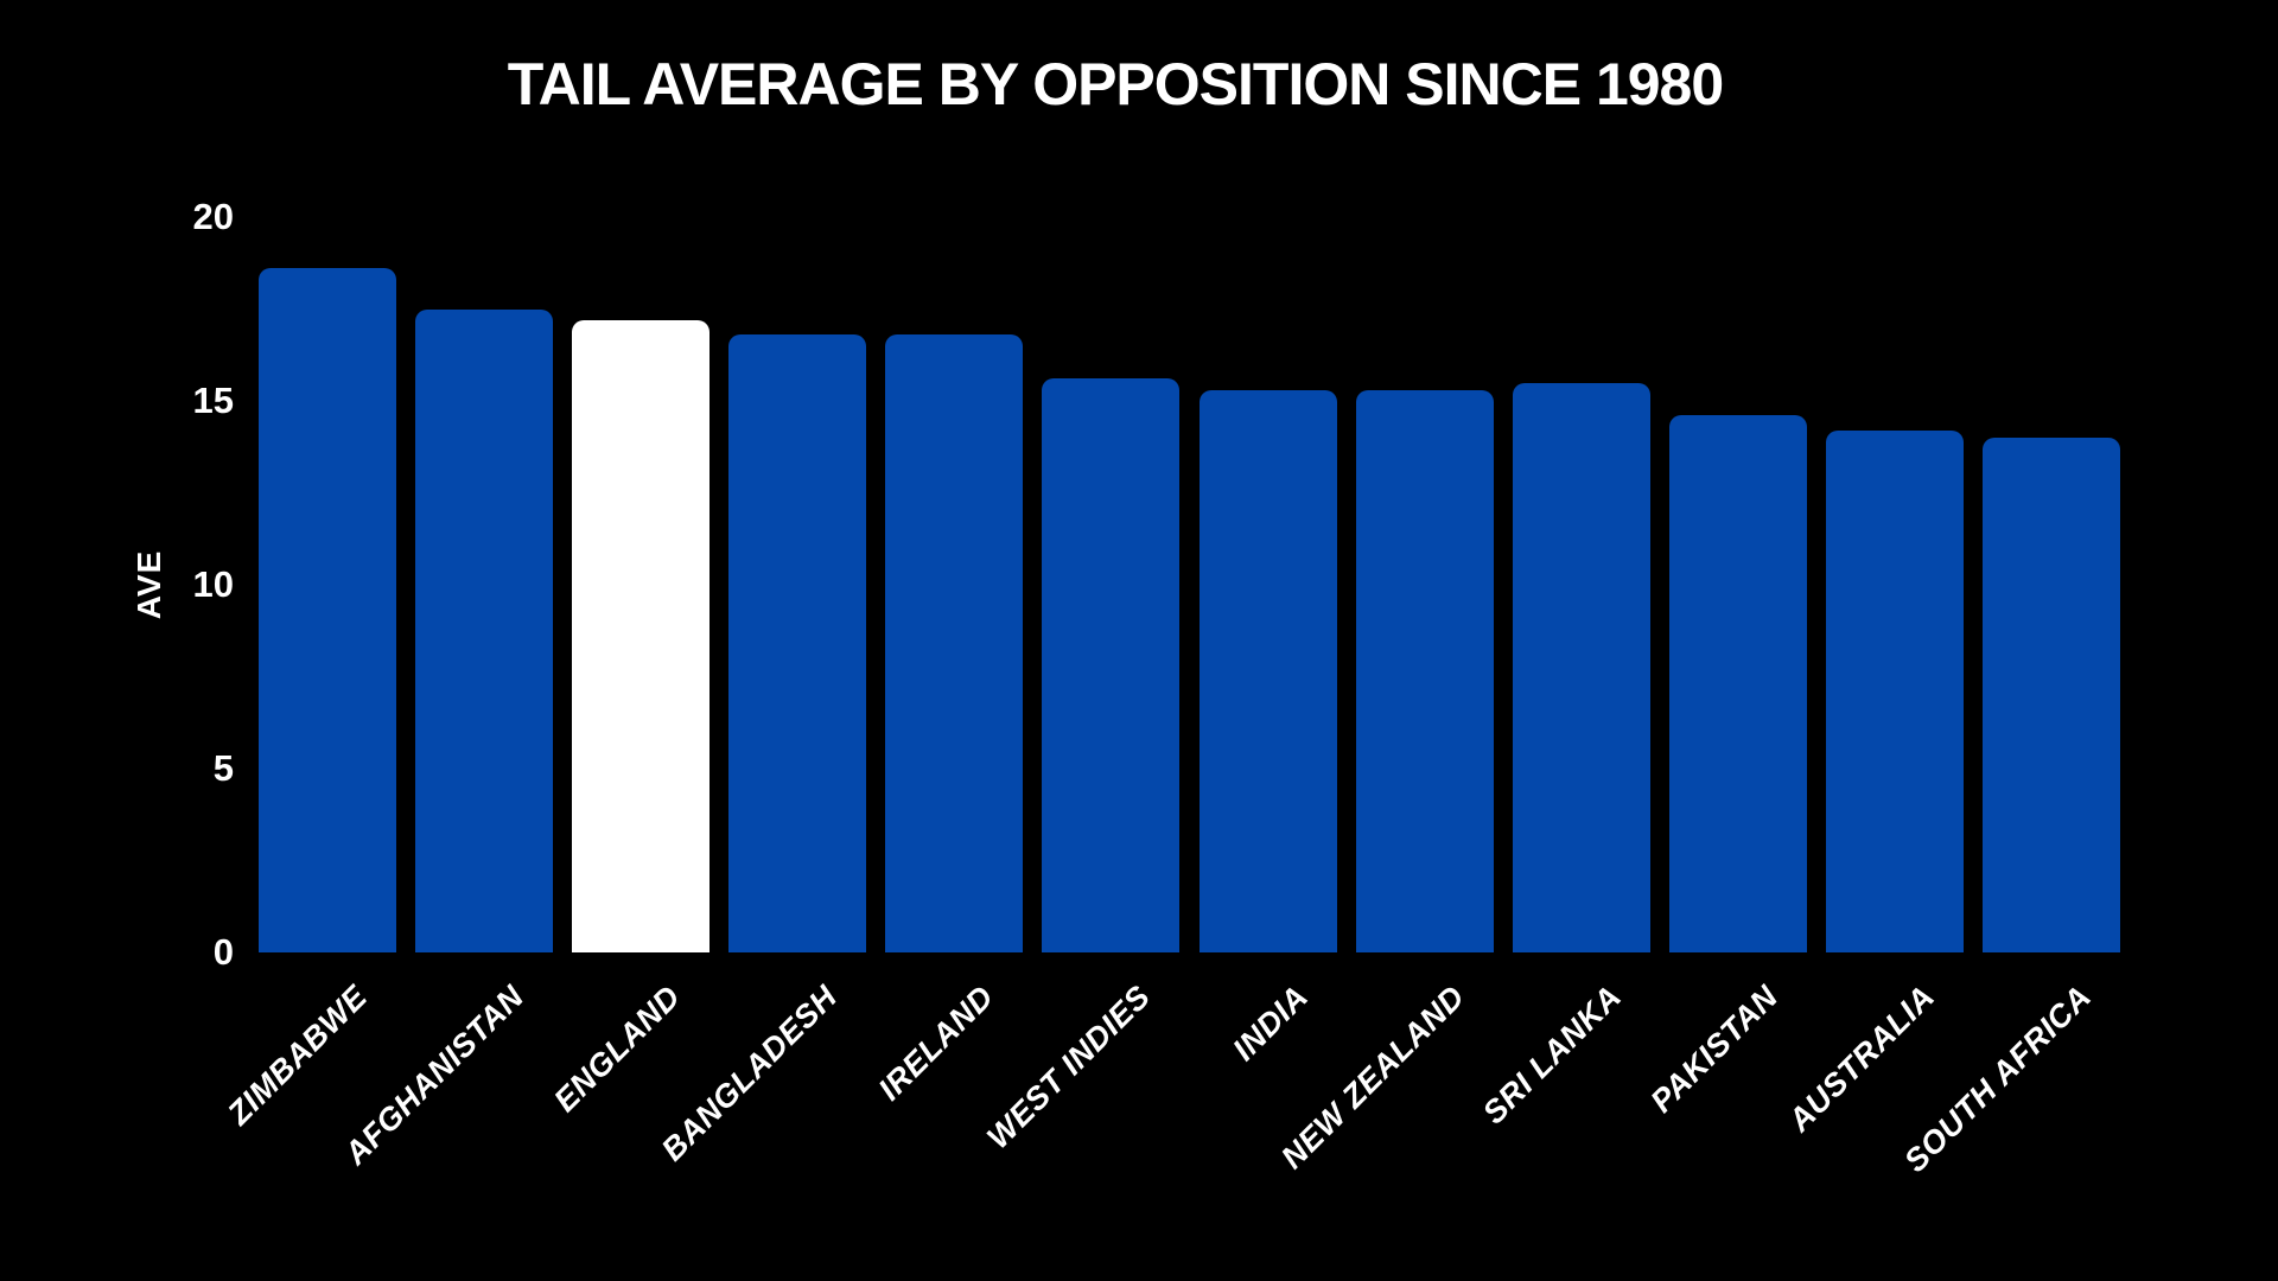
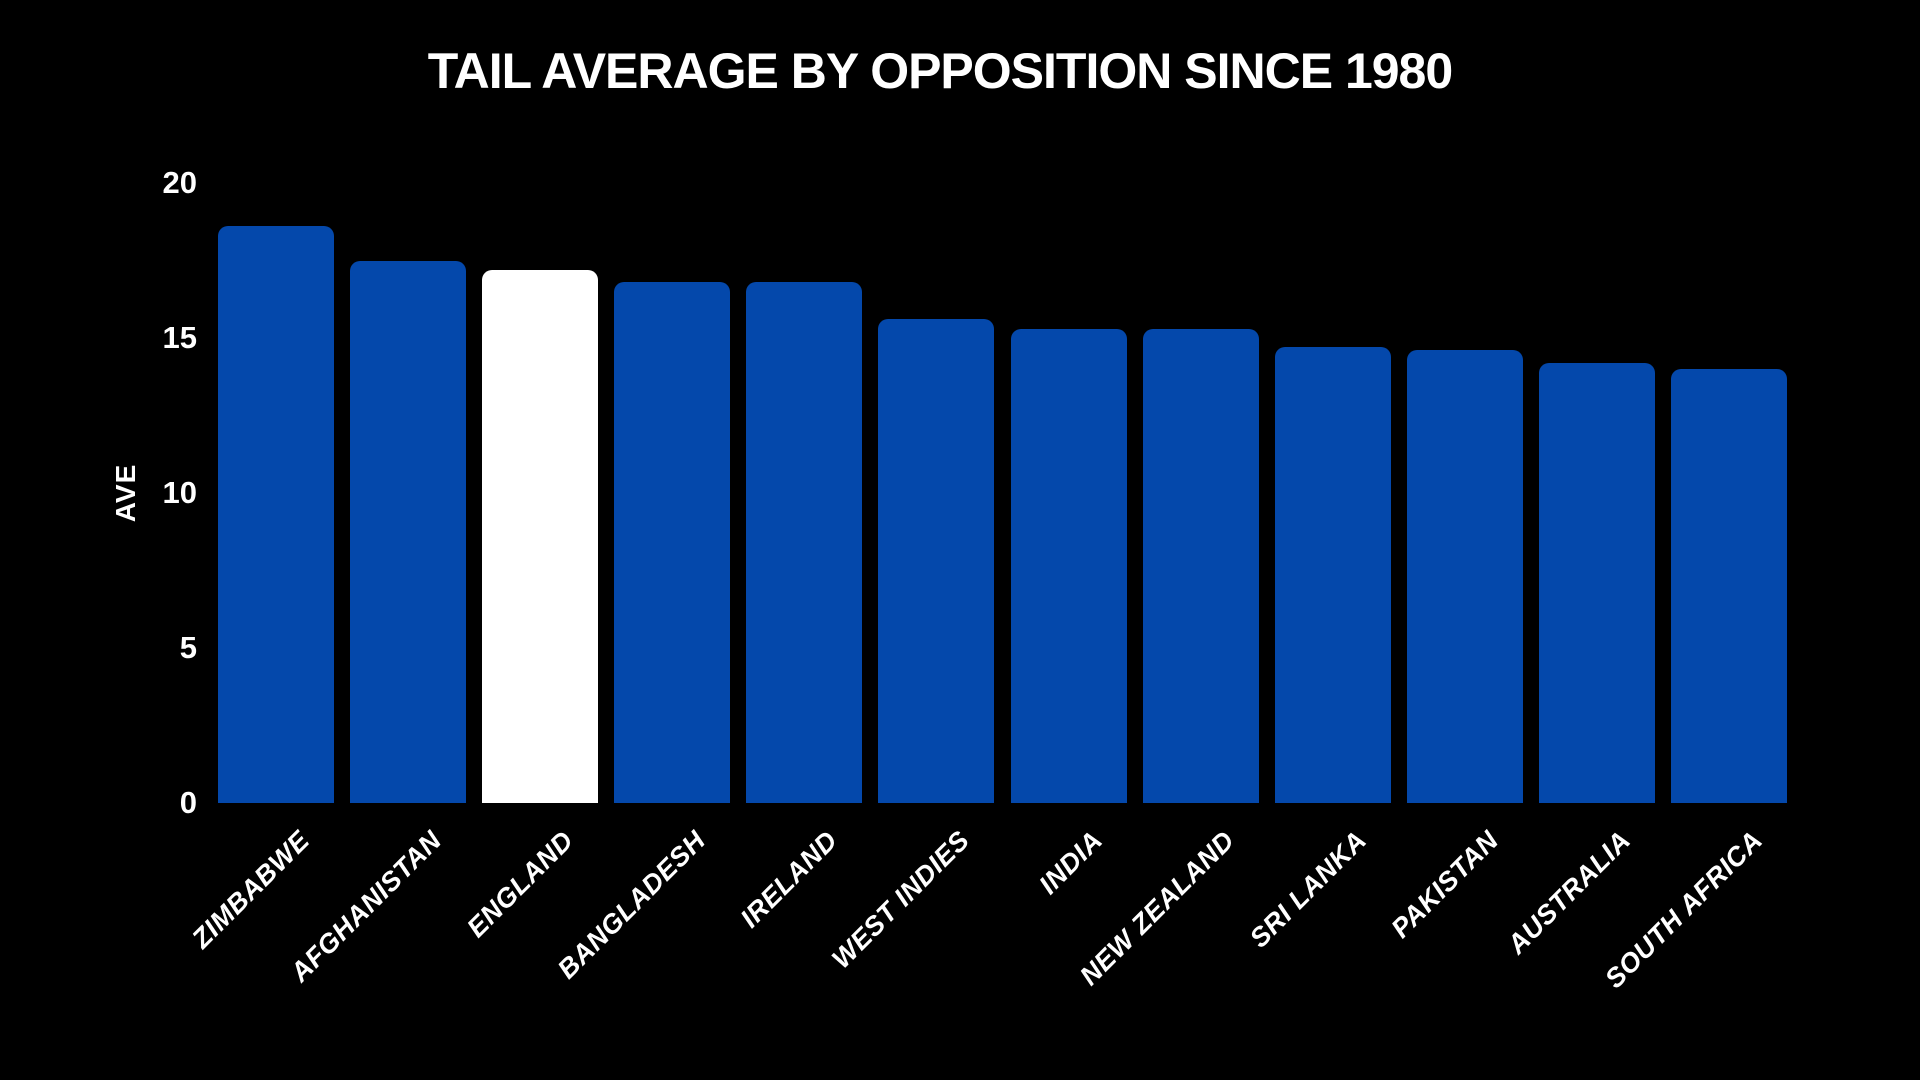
SRI LANKA: 15.5 -> 14.7
